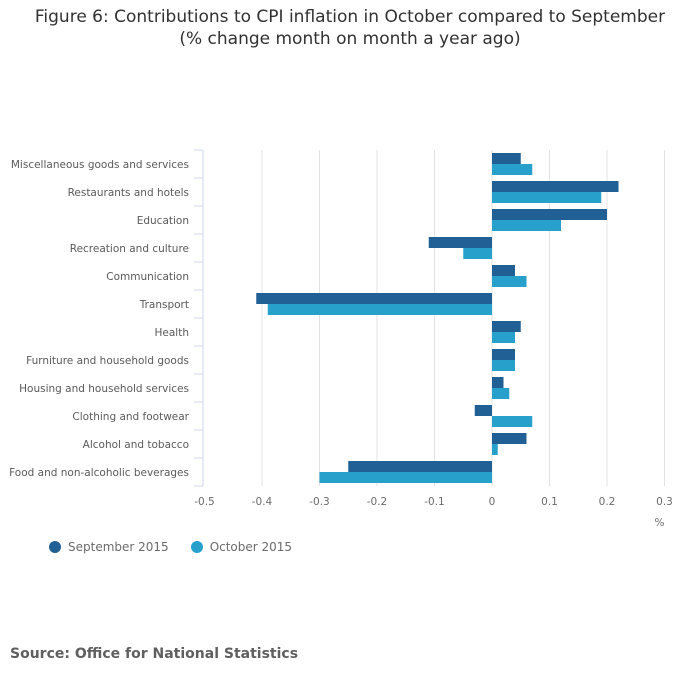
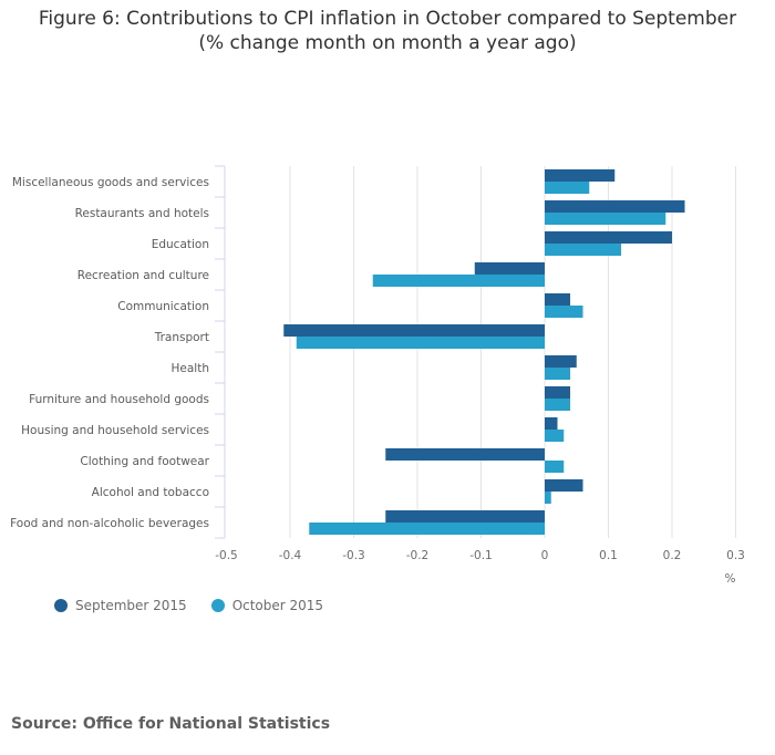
September 2015/Miscellaneous goods and services: 0.05 -> 0.11
October 2015/Recreation and culture: -0.05 -> -0.27
September 2015/Clothing and footwear: -0.03 -> -0.25
October 2015/Clothing and footwear: 0.07 -> 0.03
October 2015/Food and non-alcoholic beverages: -0.30 -> -0.37
